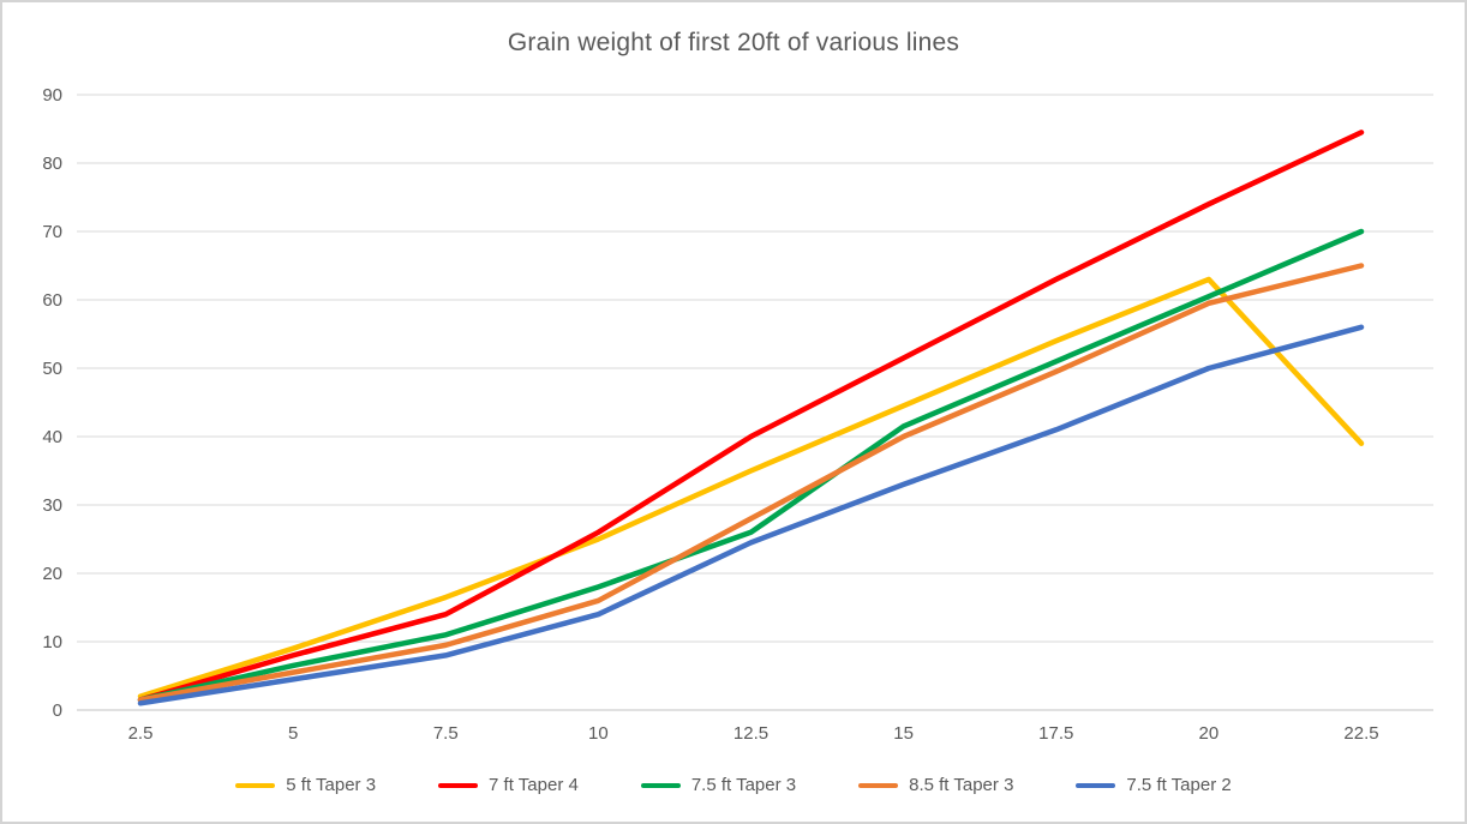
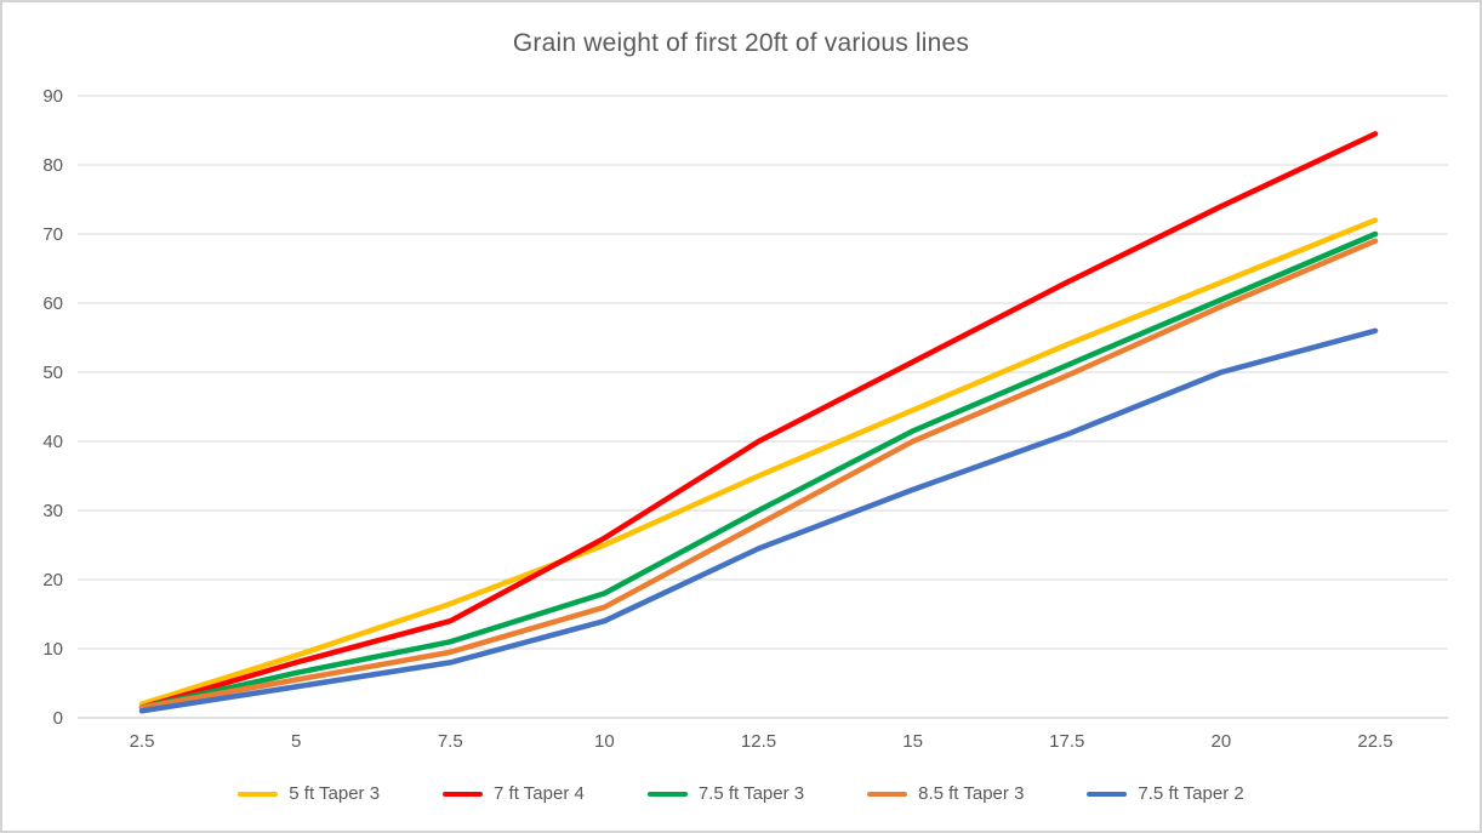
7.5 ft Taper 3/12.5: 26 -> 30
5 ft Taper 3/22.5: 39 -> 72
8.5 ft Taper 3/22.5: 65 -> 69
